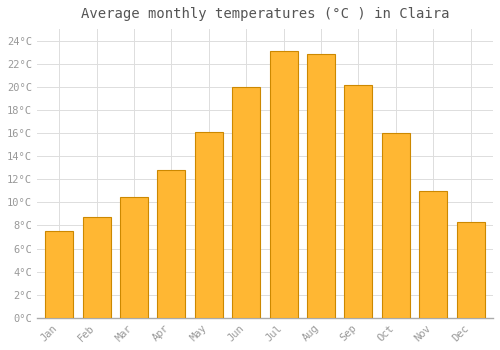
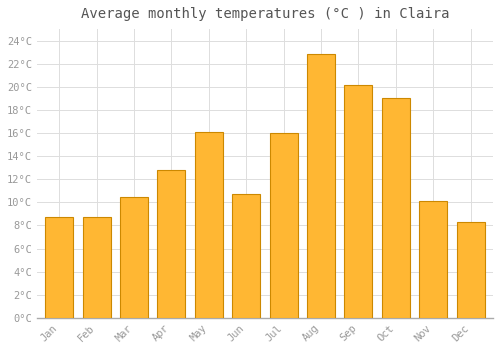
Jan: 7.5°C -> 8.7°C
Jun: 20.0°C -> 10.7°C
Jul: 23.1°C -> 16.0°C
Oct: 16.0°C -> 19.0°C
Nov: 11.0°C -> 10.1°C
